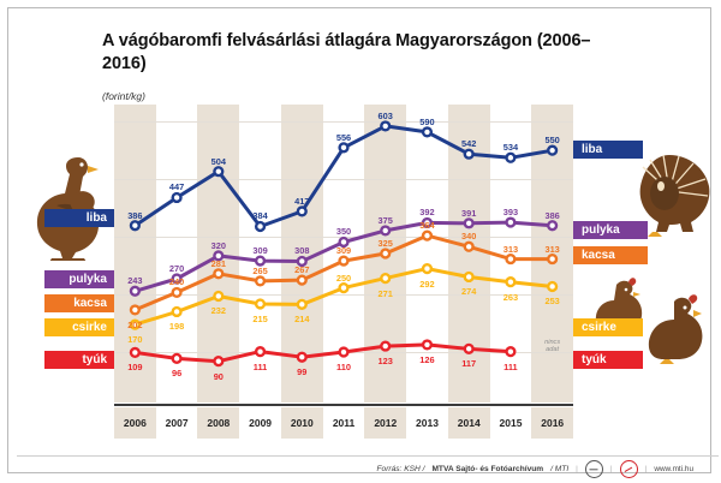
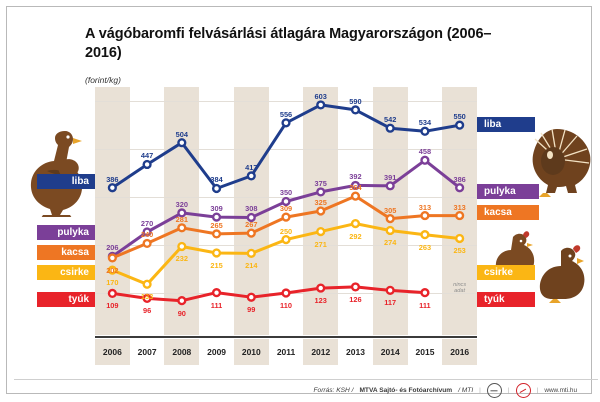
pulyka/2006: 243 -> 206
csirke/2007: 198 -> 133
kacsa/2014: 340 -> 305
pulyka/2015: 393 -> 458
